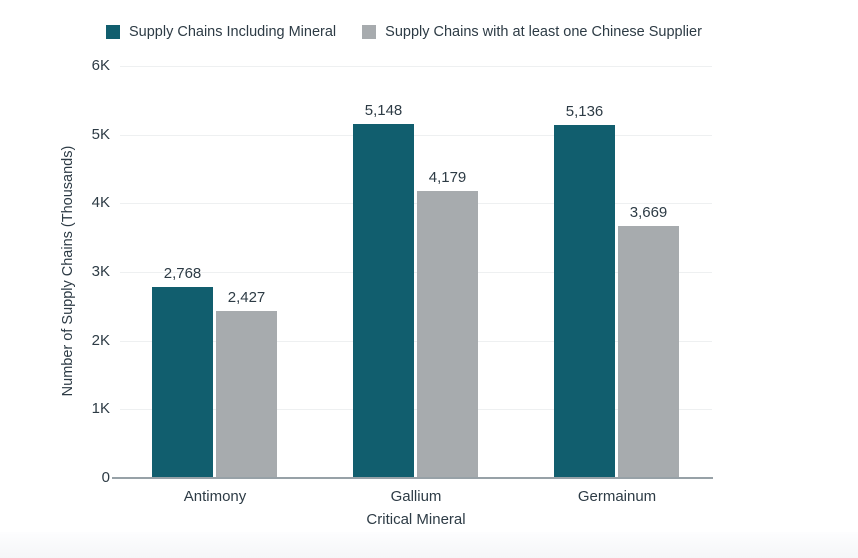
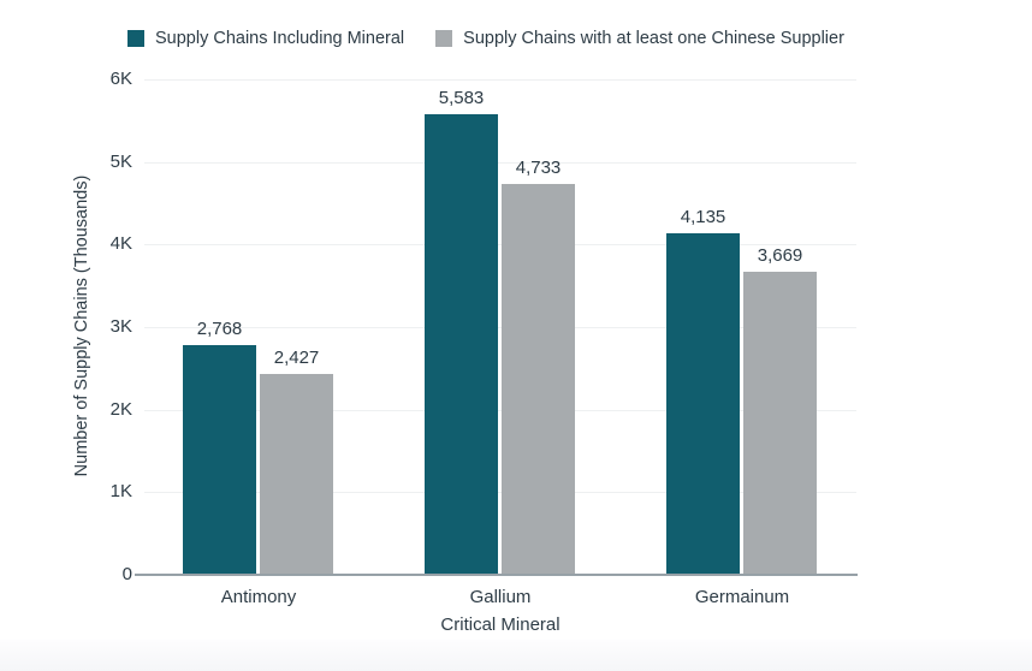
Supply Chains Including Mineral/Gallium: 5,148 -> 5,583
Supply Chains with at least one Chinese Supplier/Gallium: 4,179 -> 4,733
Supply Chains Including Mineral/Germainum: 5,136 -> 4,135
